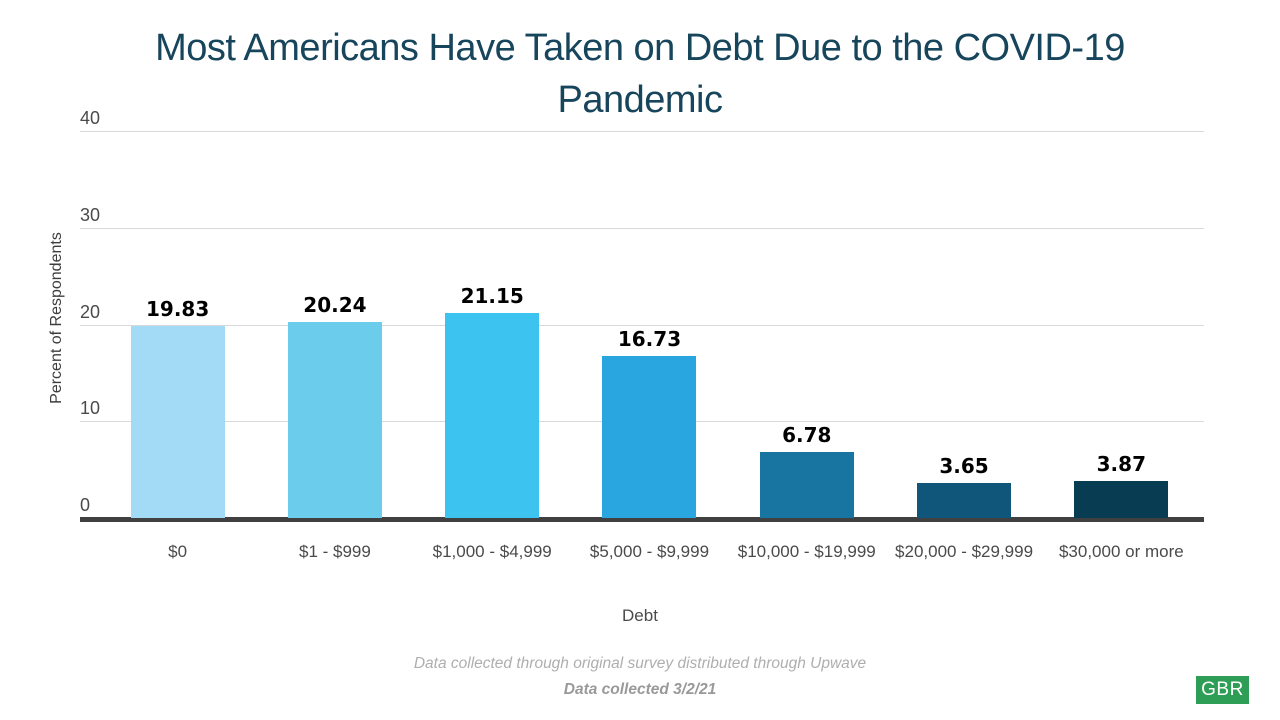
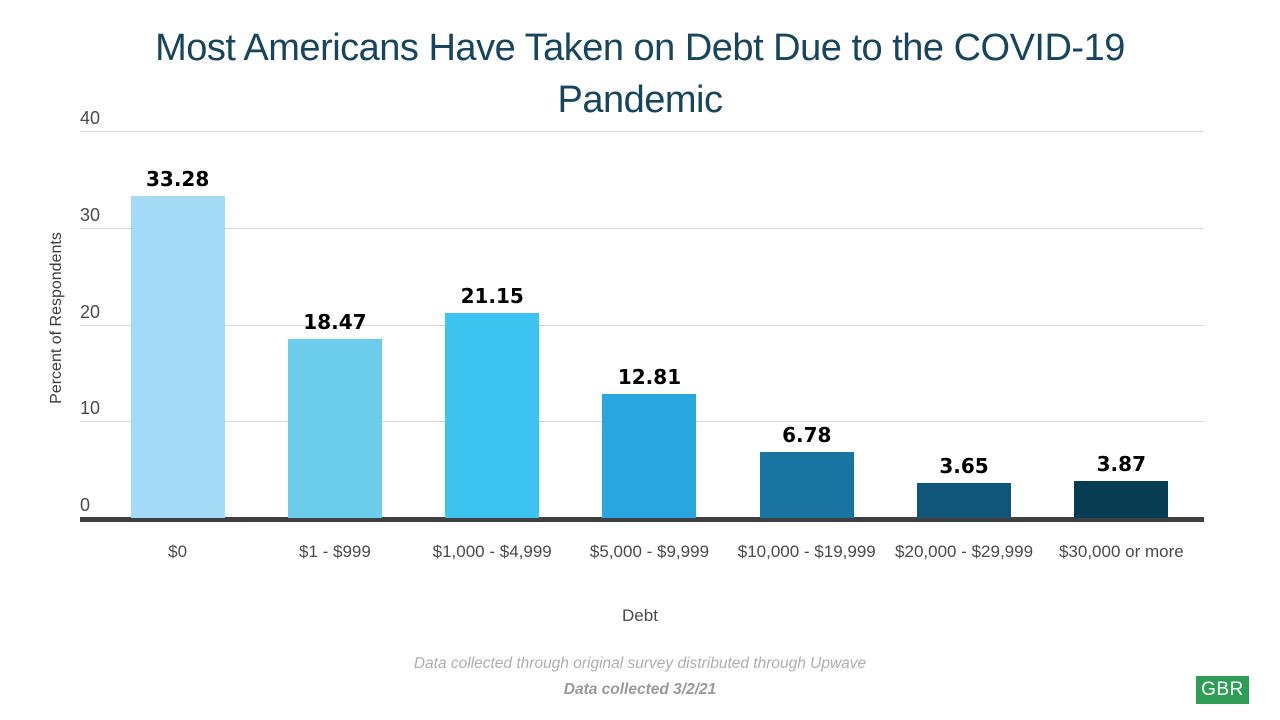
$0: 19.83 -> 33.28
$1 - $999: 20.24 -> 18.47
$5,000 - $9,999: 16.73 -> 12.81
